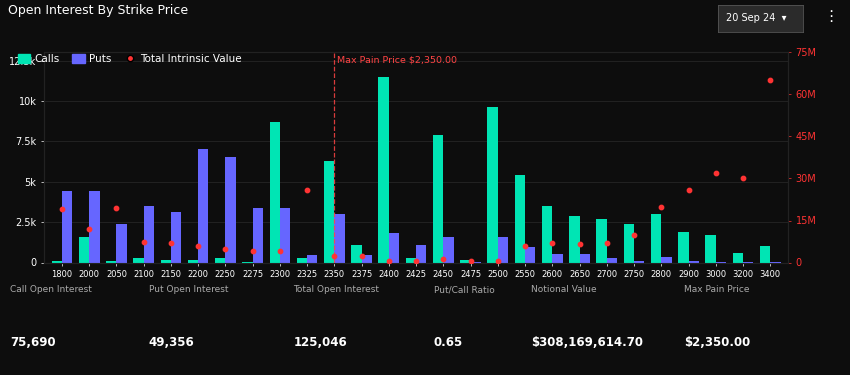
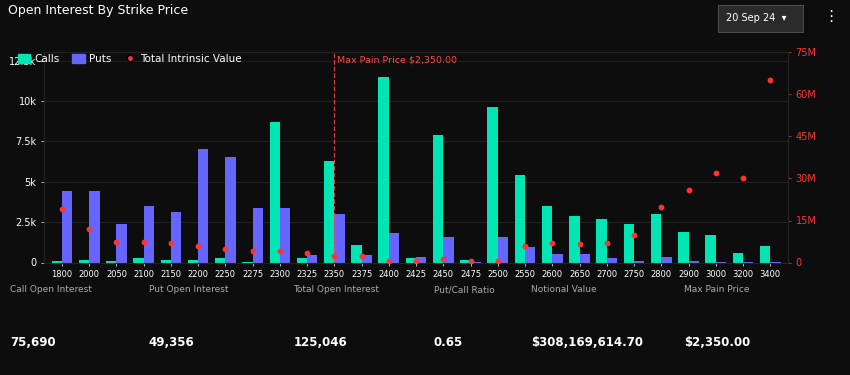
Calls/2000: 1.6k -> 0.2k
Total Intrinsic Value/2050: 19.5M -> 7.5M
Total Intrinsic Value/2325: 26.0M -> 3.5M
Puts/2425: 1.1k -> 0.4k
